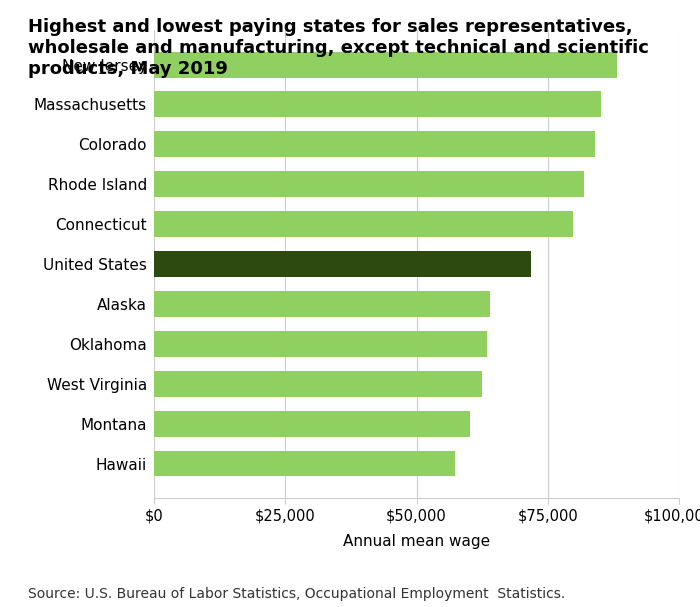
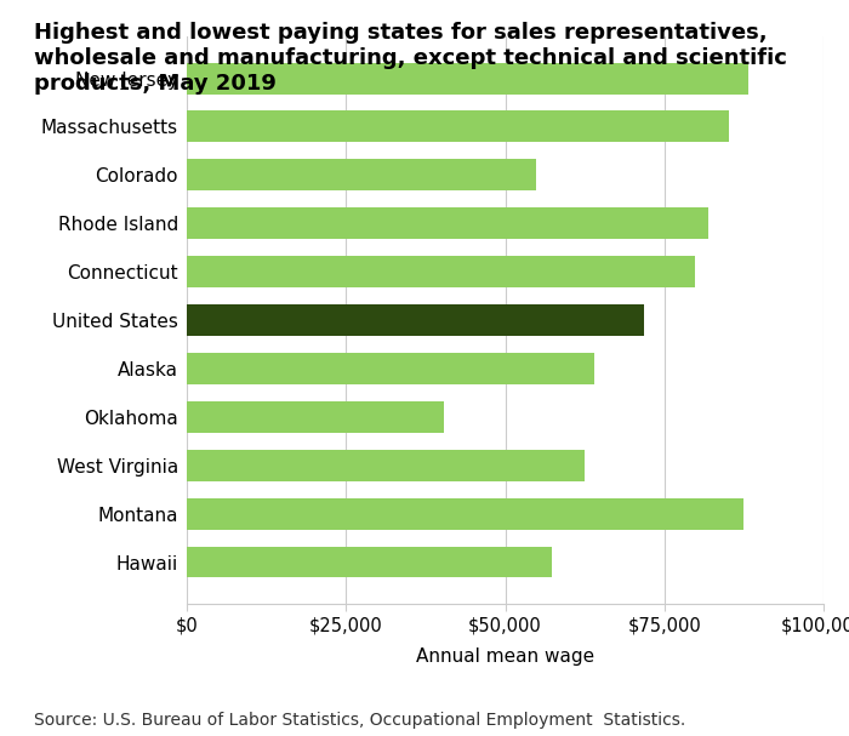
Colorado: $84,000 -> $54,800
Oklahoma: $63,400 -> $40,400
Montana: $60,200 -> $87,400
